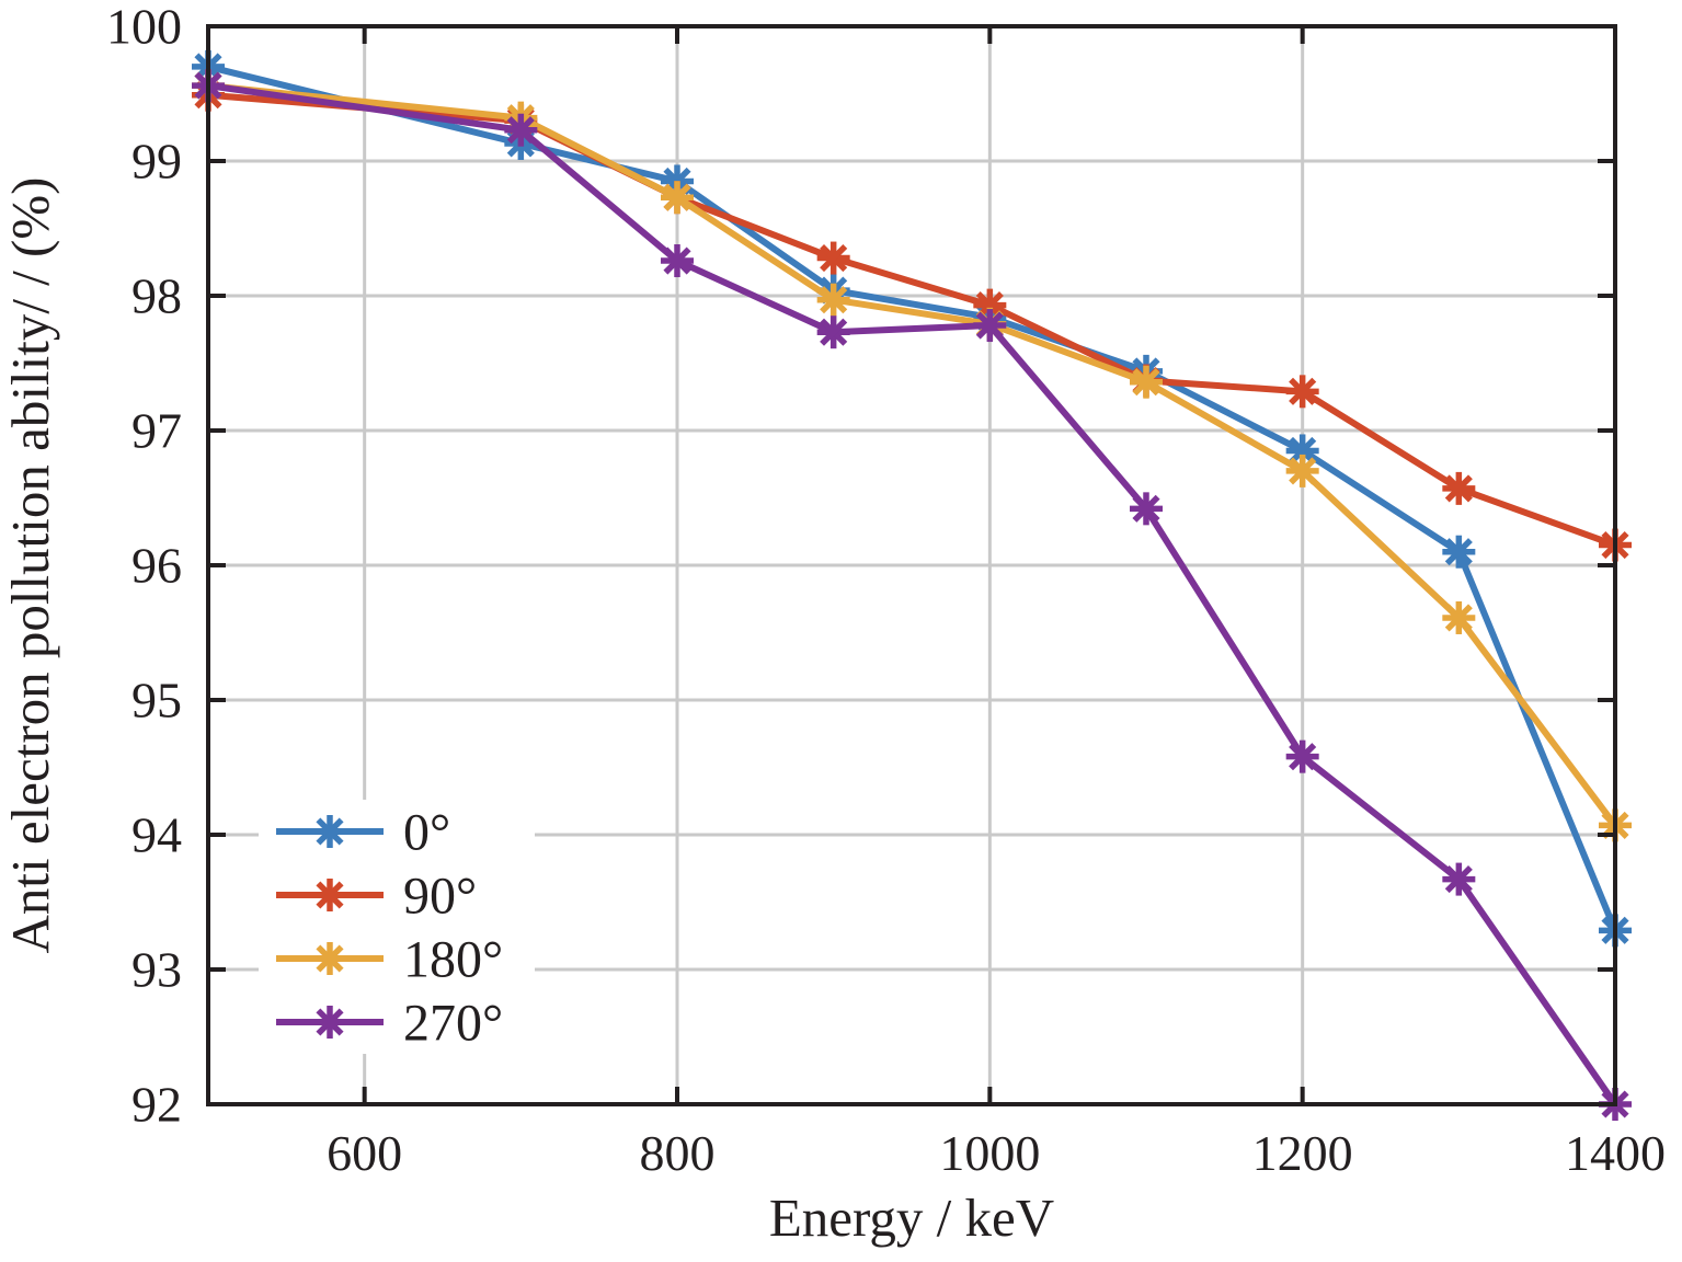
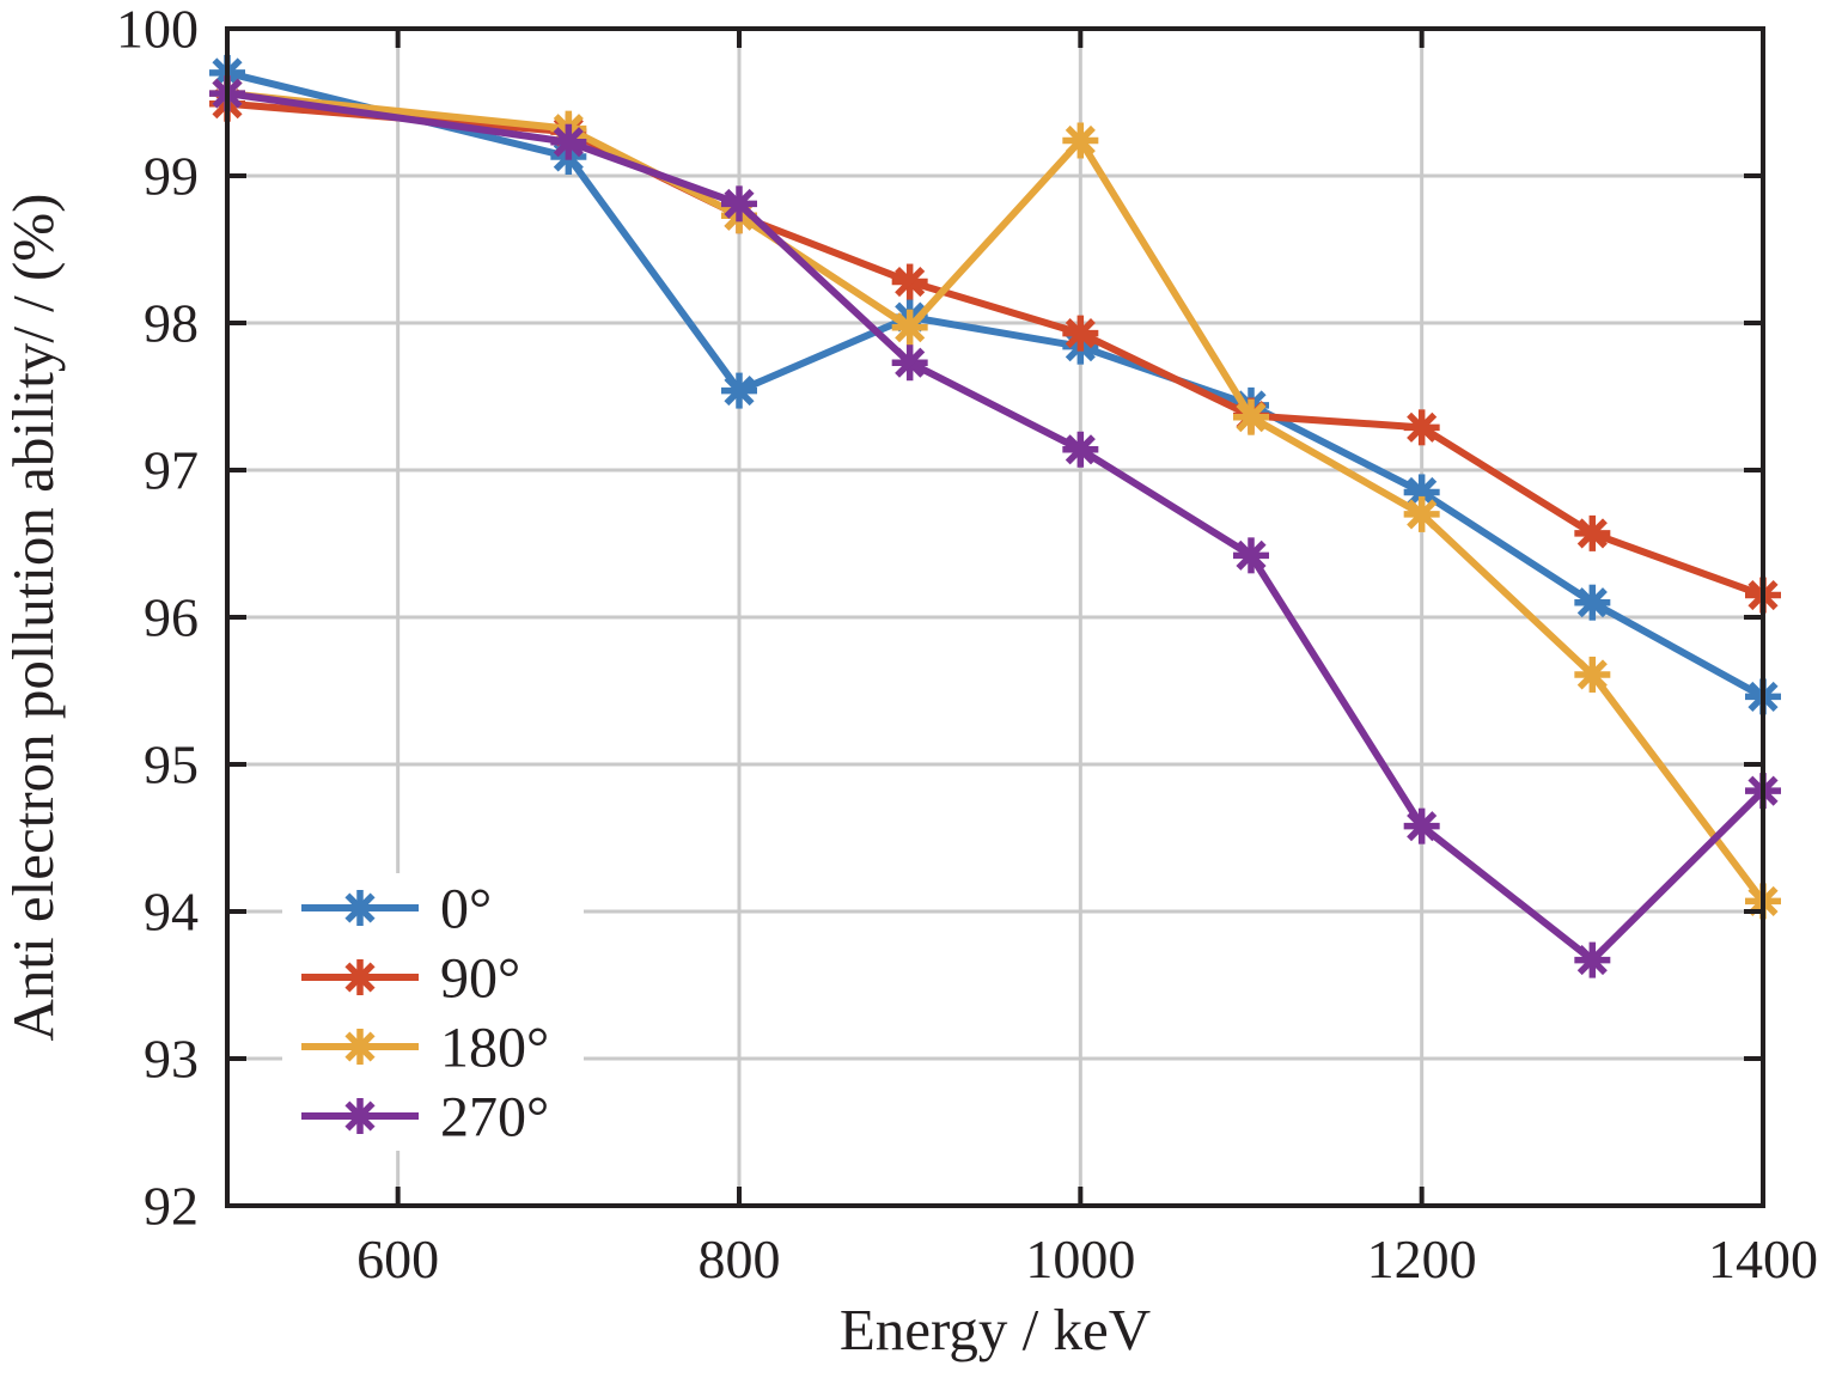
0°/800: 98.85 -> 97.54
270°/800: 98.26 -> 98.81
180°/1000: 97.79 -> 99.24
270°/1000: 97.78 -> 97.14
0°/1400: 93.29 -> 95.46
270°/1400: 92.00 -> 94.82
